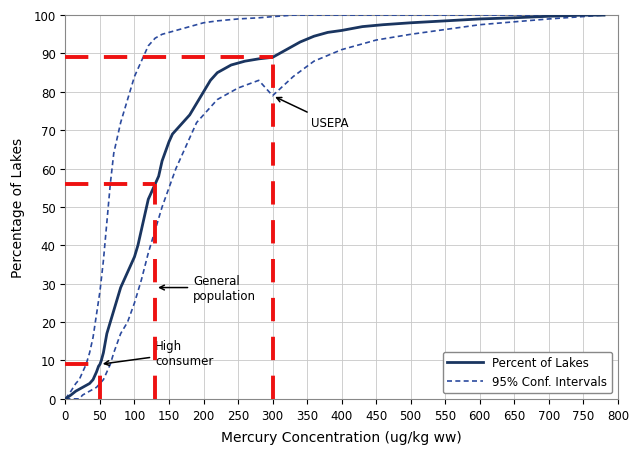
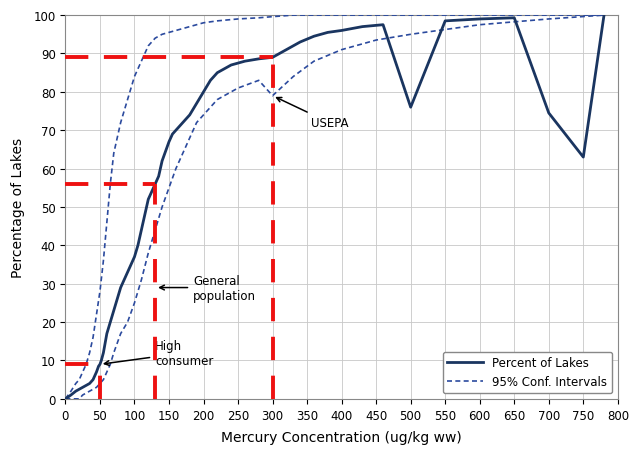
Percent of Lakes/500: 98.0 -> 76.0
Percent of Lakes/700: 99.7 -> 74.5
Percent of Lakes/750: 100.0 -> 63.0
